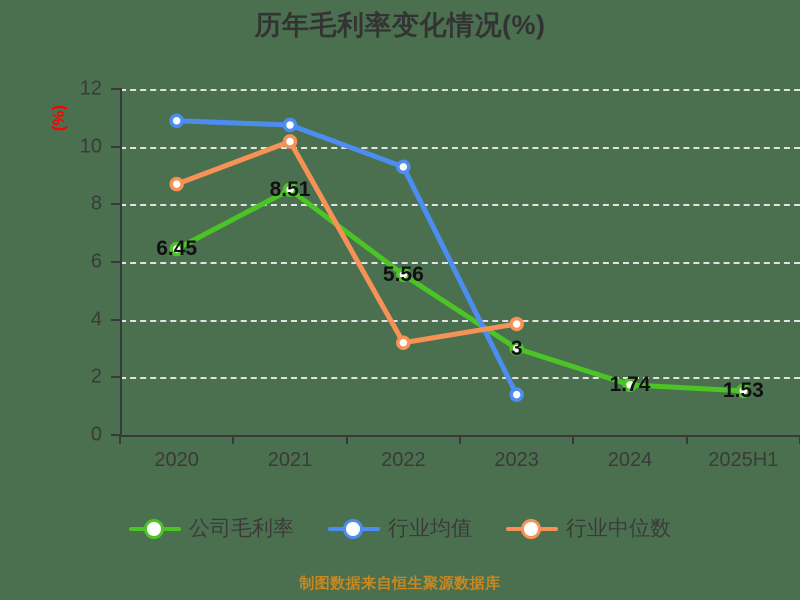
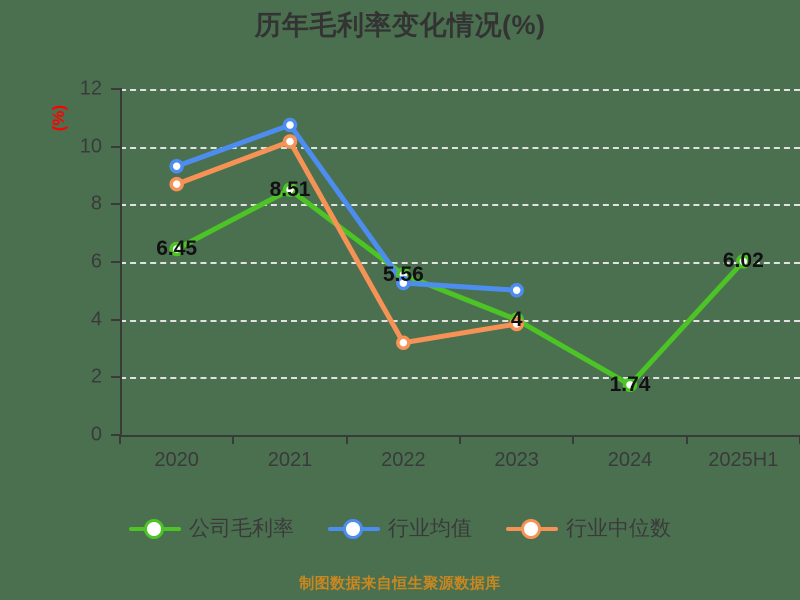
行业均值/2020: 10.9 -> 9.3
行业均值/2022: 9.3 -> 5.3
公司毛利率/2023: 3 -> 4
行业均值/2023: 1.4 -> 5.0
公司毛利率/2025H1: 1.53 -> 6.02
